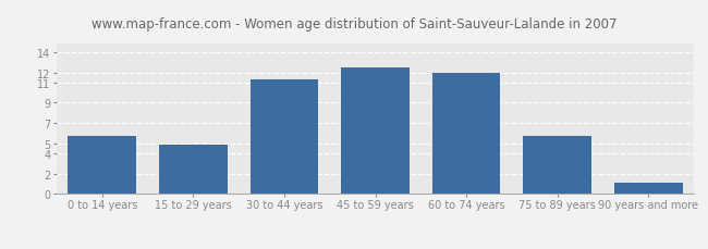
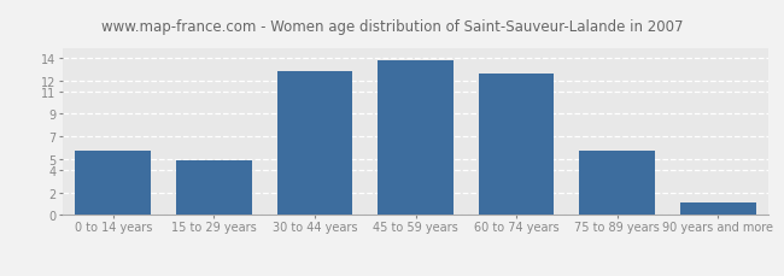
30 to 44 years: 11.3 -> 12.8
45 to 59 years: 12.5 -> 13.8
60 to 74 years: 11.9 -> 12.6
